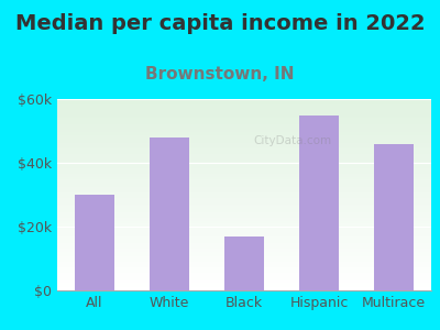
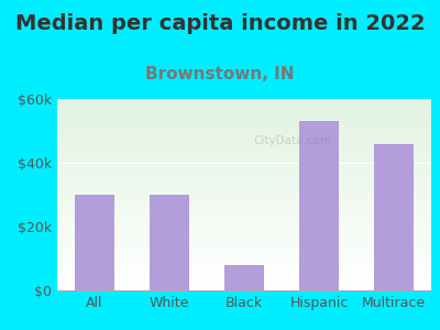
White: $48k -> $30k
Black: $17k -> $8k
Hispanic: $55k -> $53k
